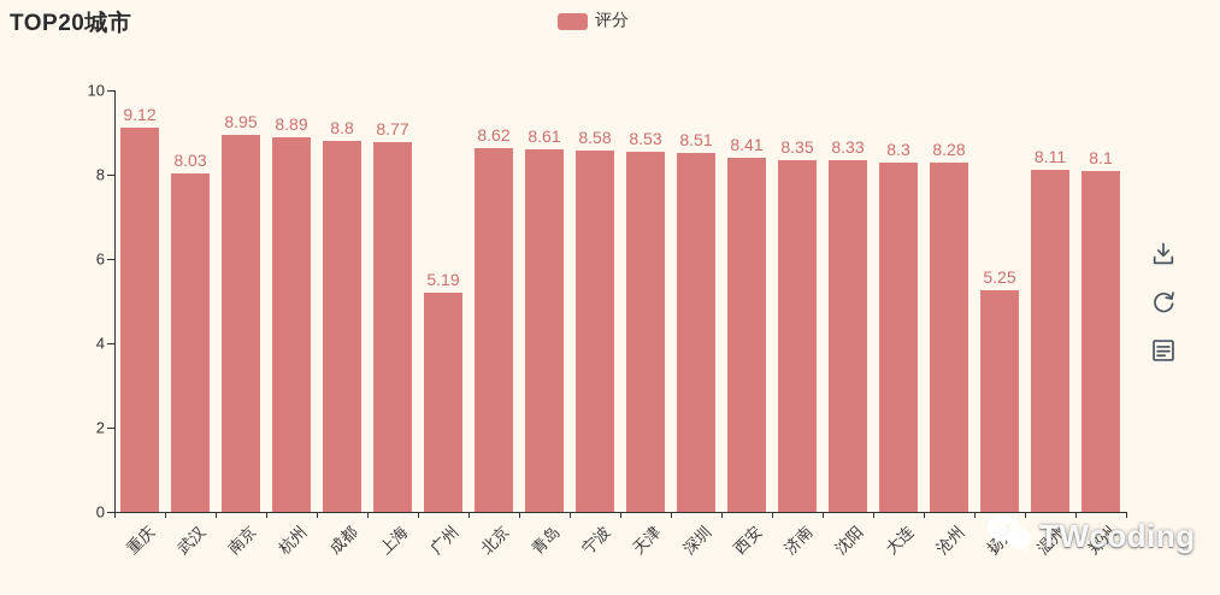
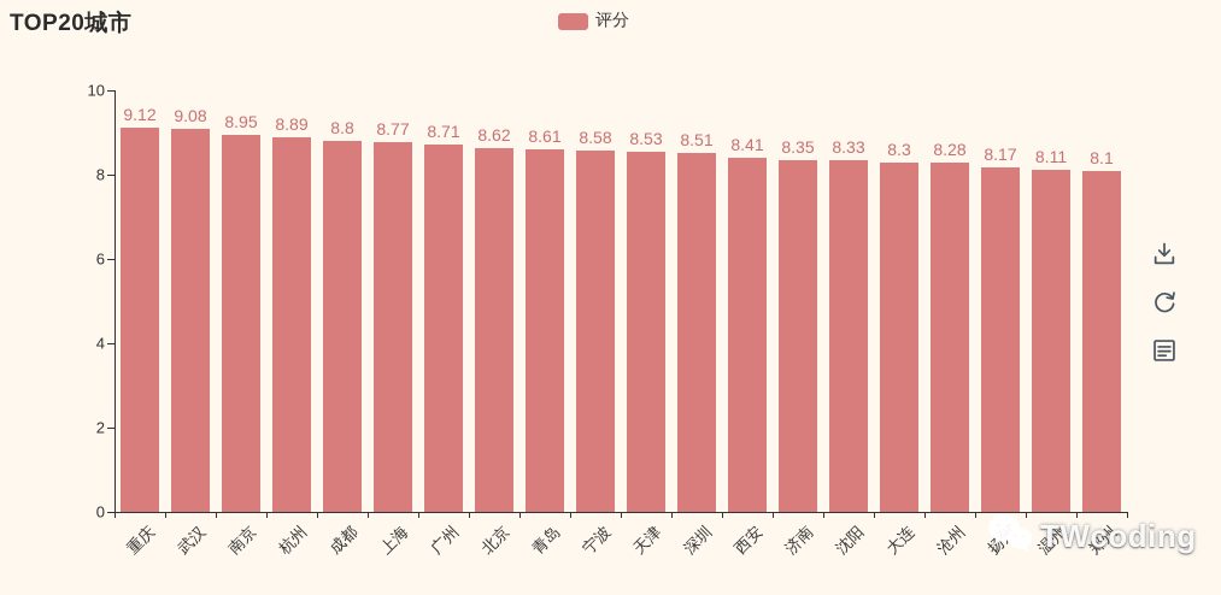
武汉: 8.03 -> 9.08
广州: 5.19 -> 8.71
扬州: 5.25 -> 8.17
